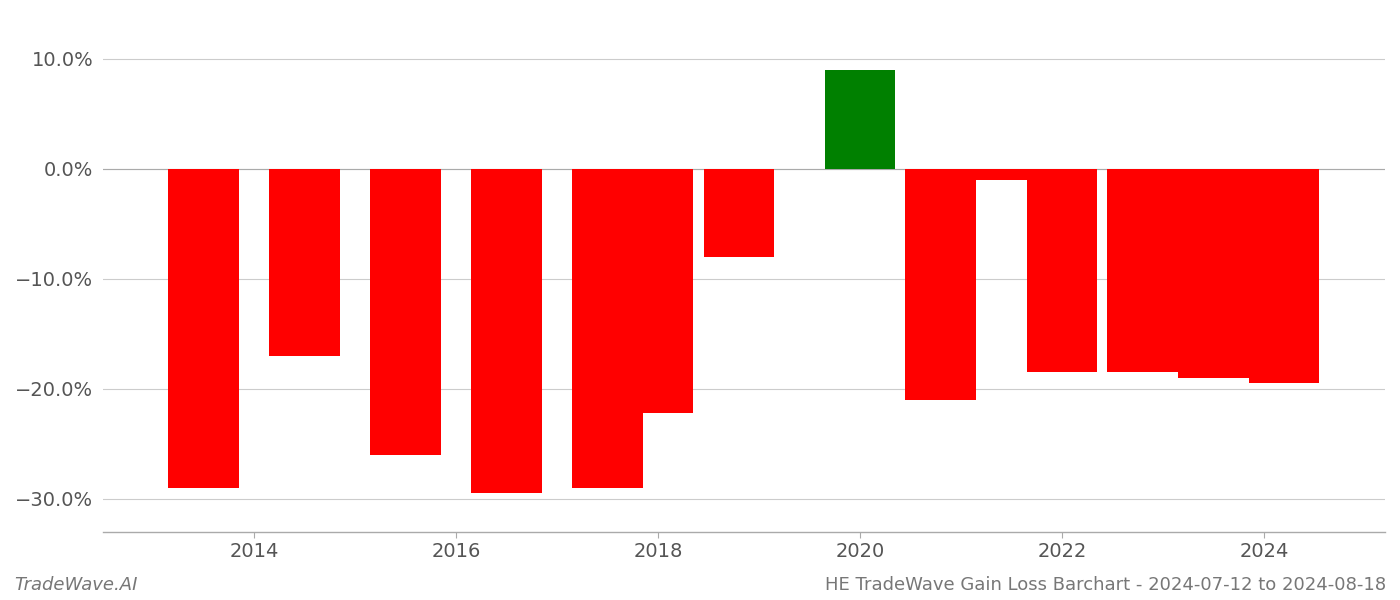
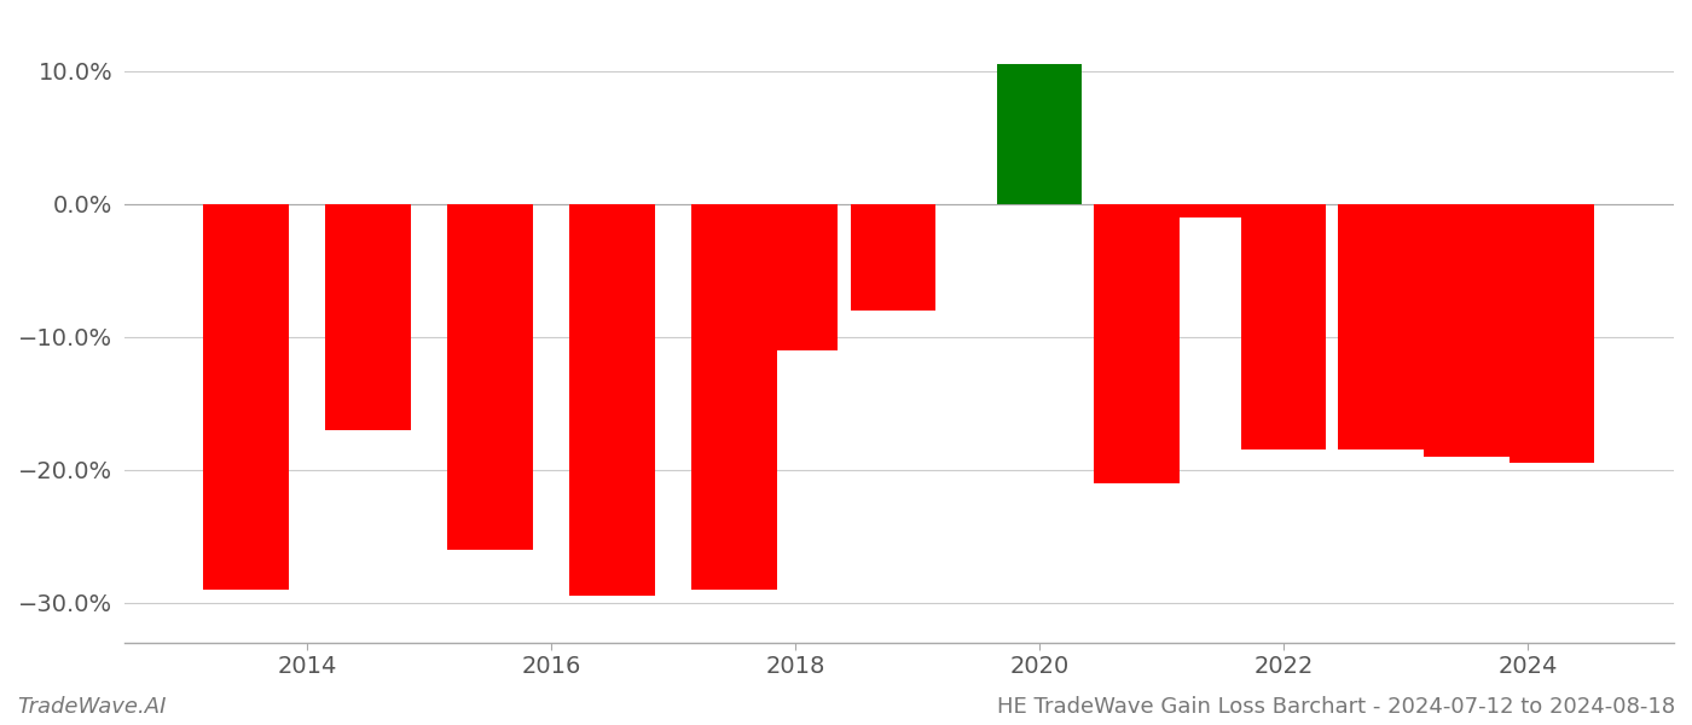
2018: -22.2% -> -11.0%
2020: 9.0% -> 10.5%
